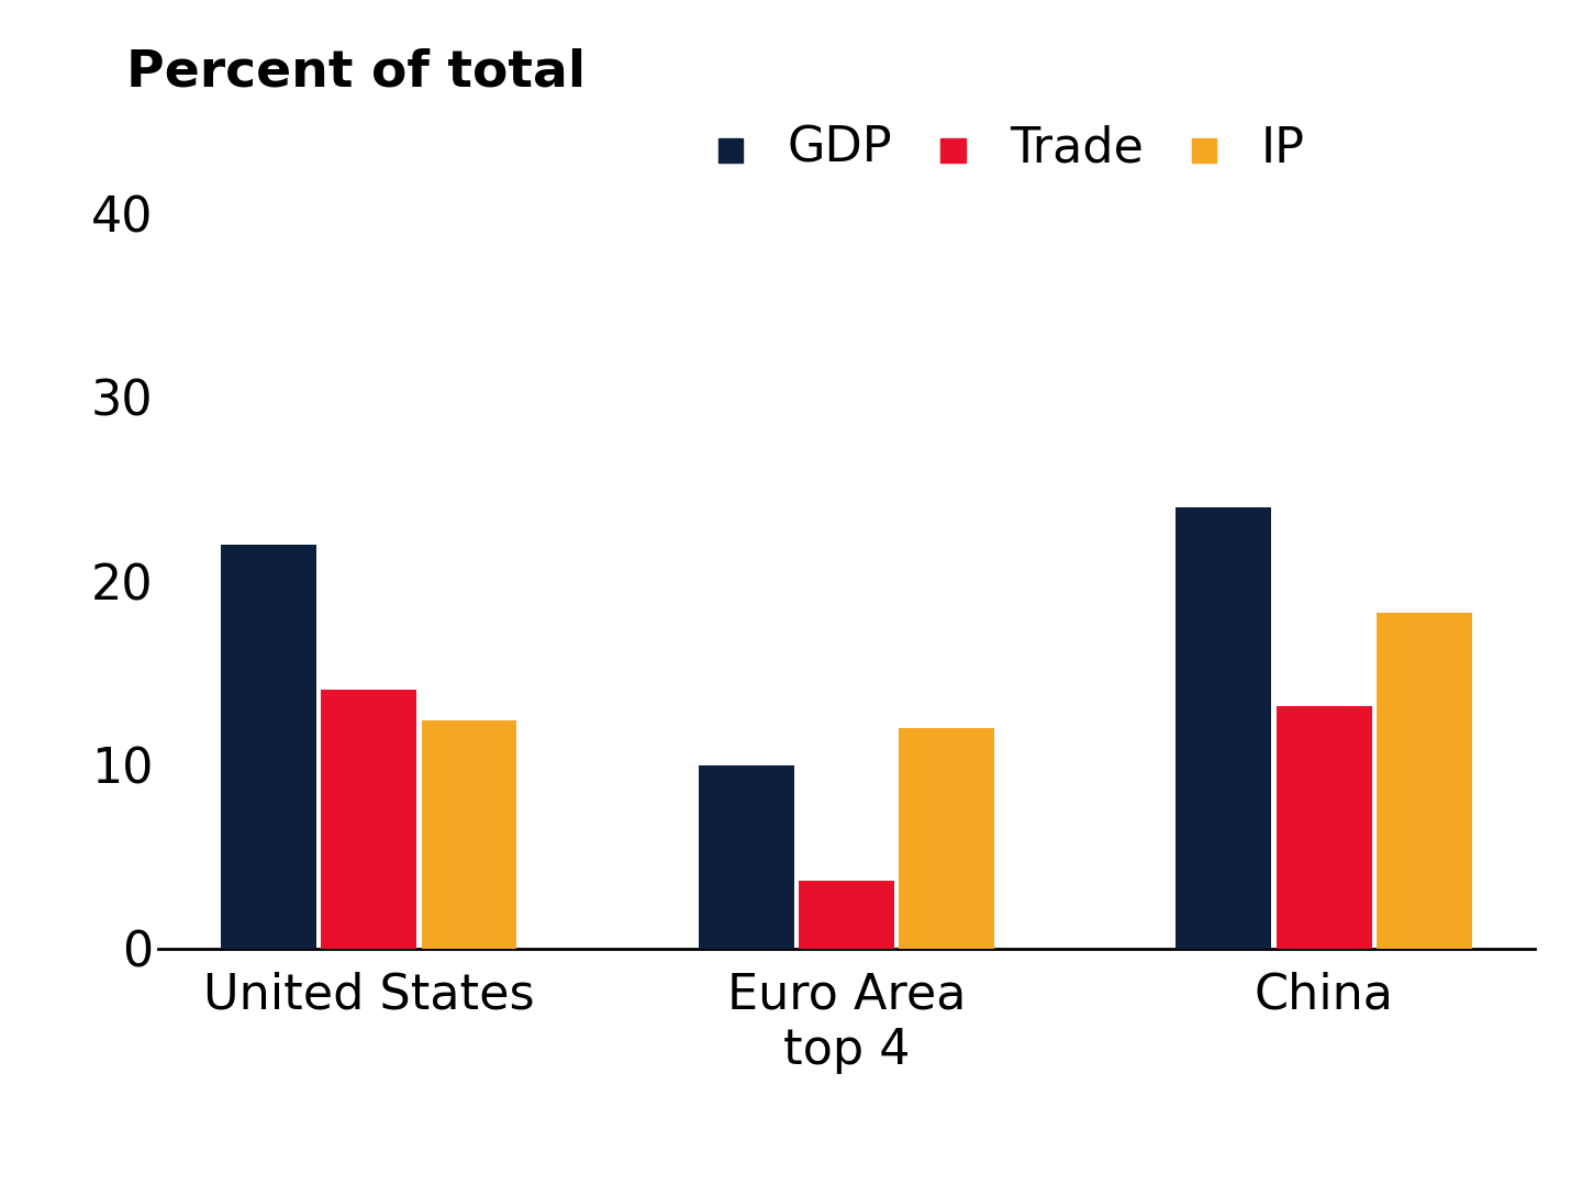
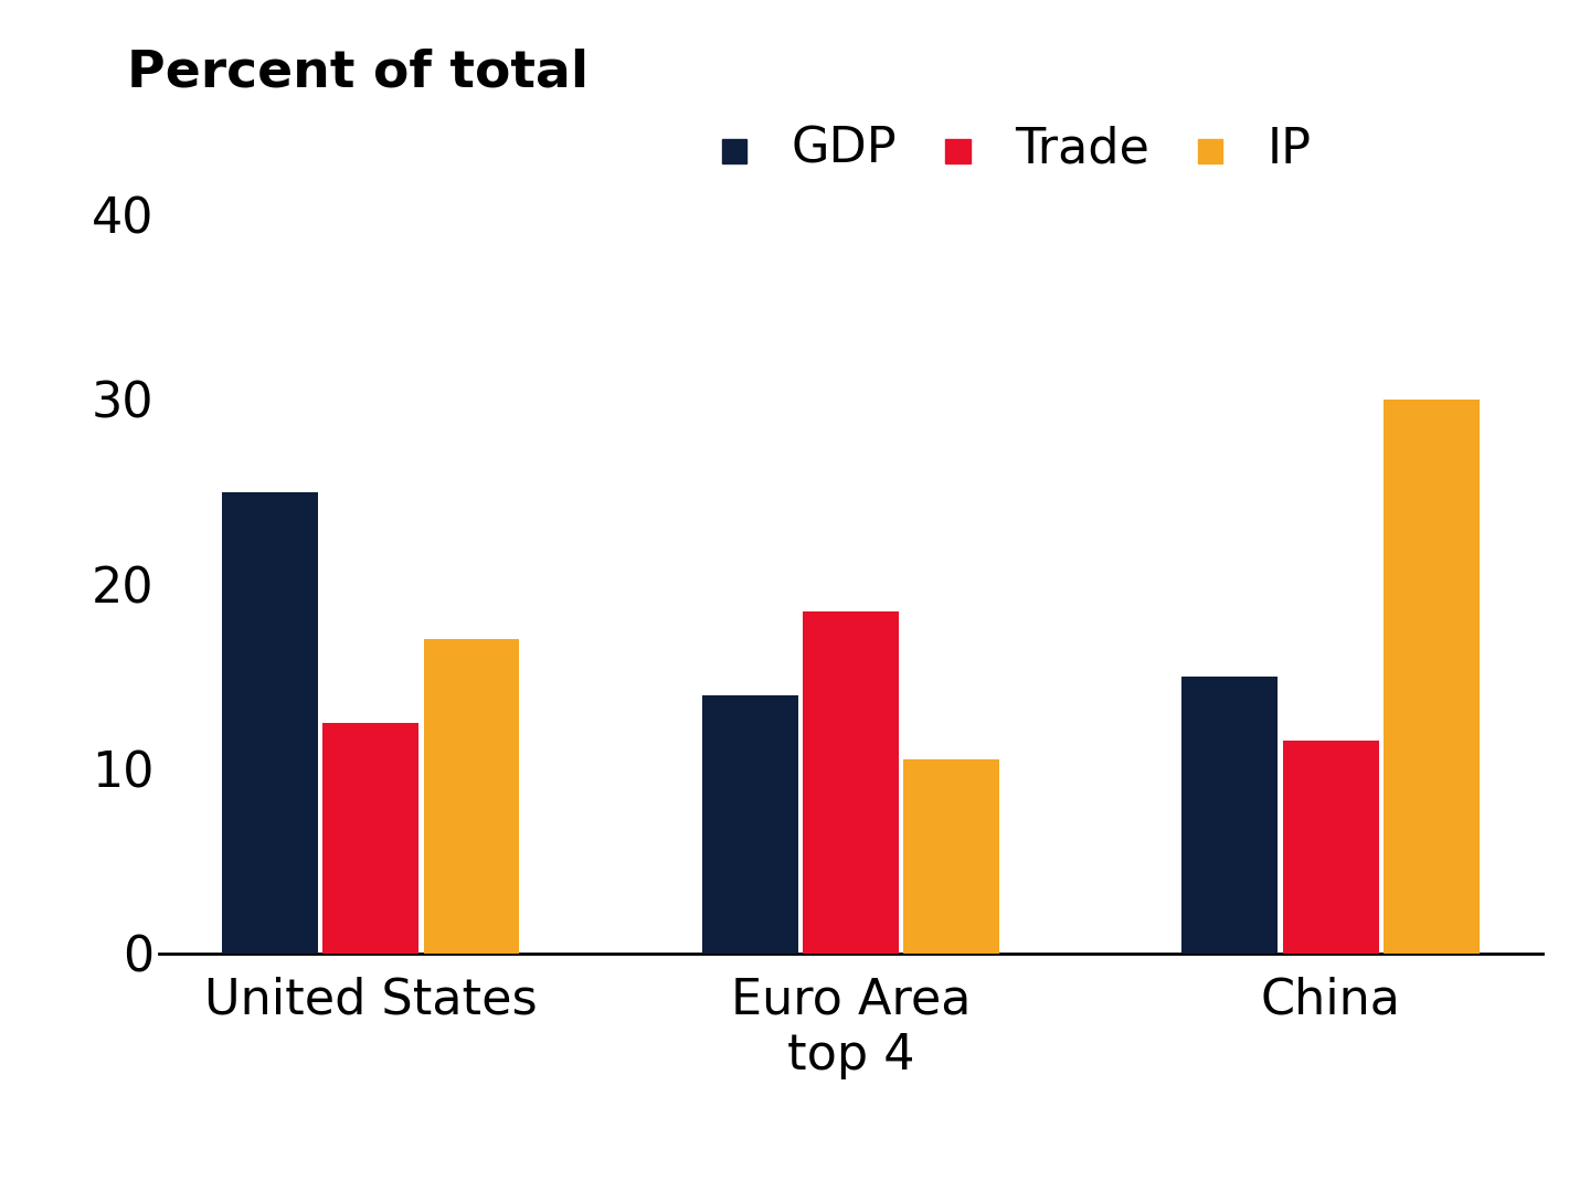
GDP/United States: 22 -> 25
Trade/United States: 14.1 -> 12.5
IP/United States: 12.4 -> 17.0
GDP/Euro Area top 4: 10 -> 14
Trade/Euro Area top 4: 3.7 -> 18.5
IP/Euro Area top 4: 12.0 -> 10.5
GDP/China: 24 -> 15
Trade/China: 13.2 -> 11.5
IP/China: 18.3 -> 30.0
